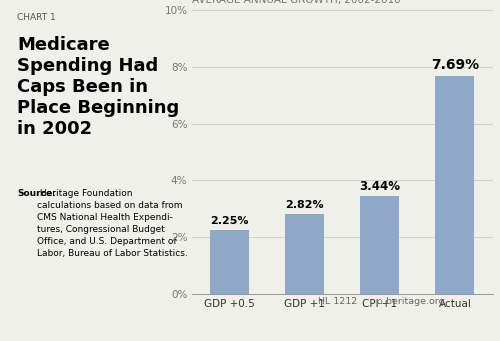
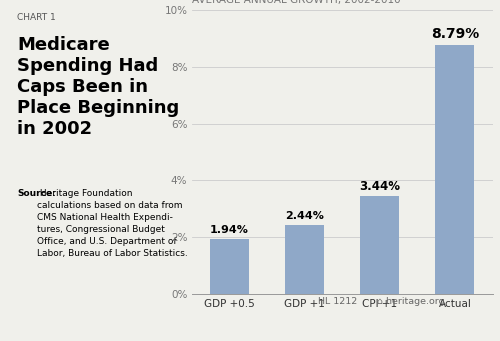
GDP +0.5: 2.25% -> 1.94%
GDP +1: 2.82% -> 2.44%
Actual: 7.69% -> 8.79%
